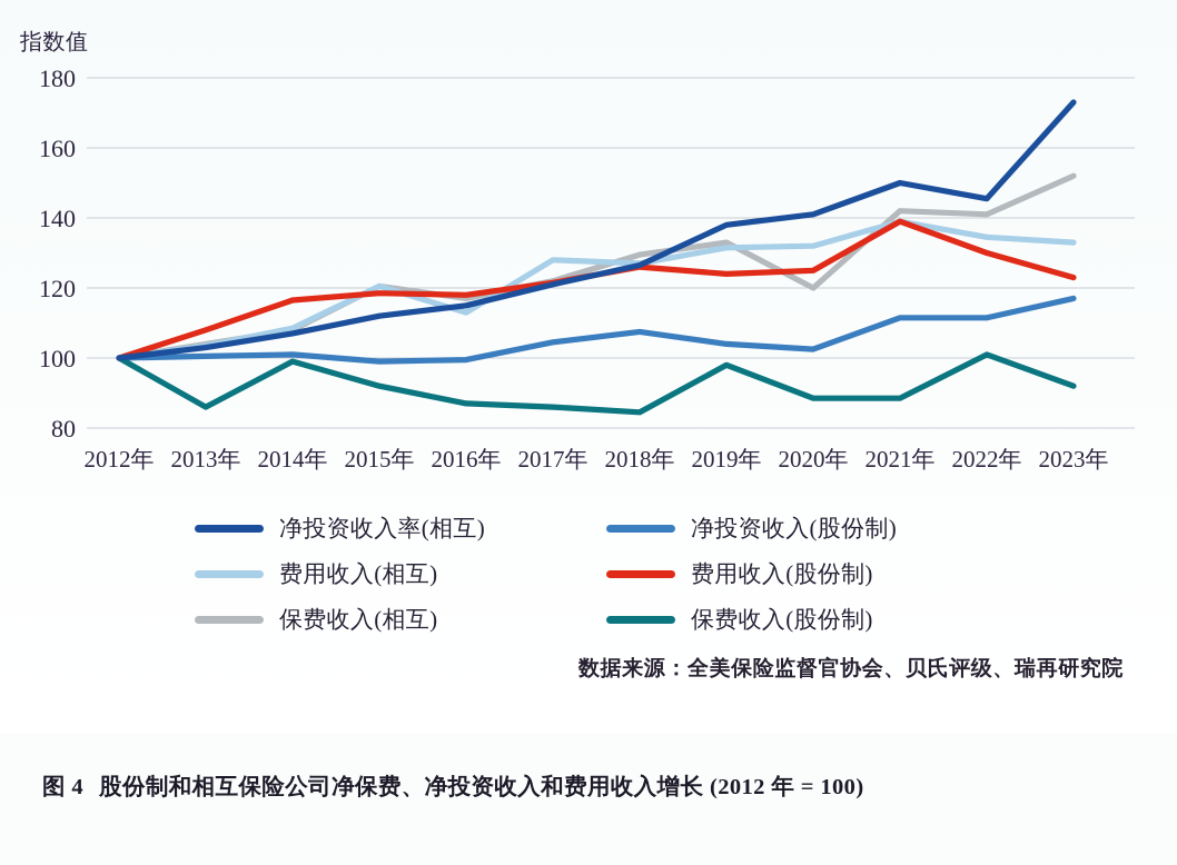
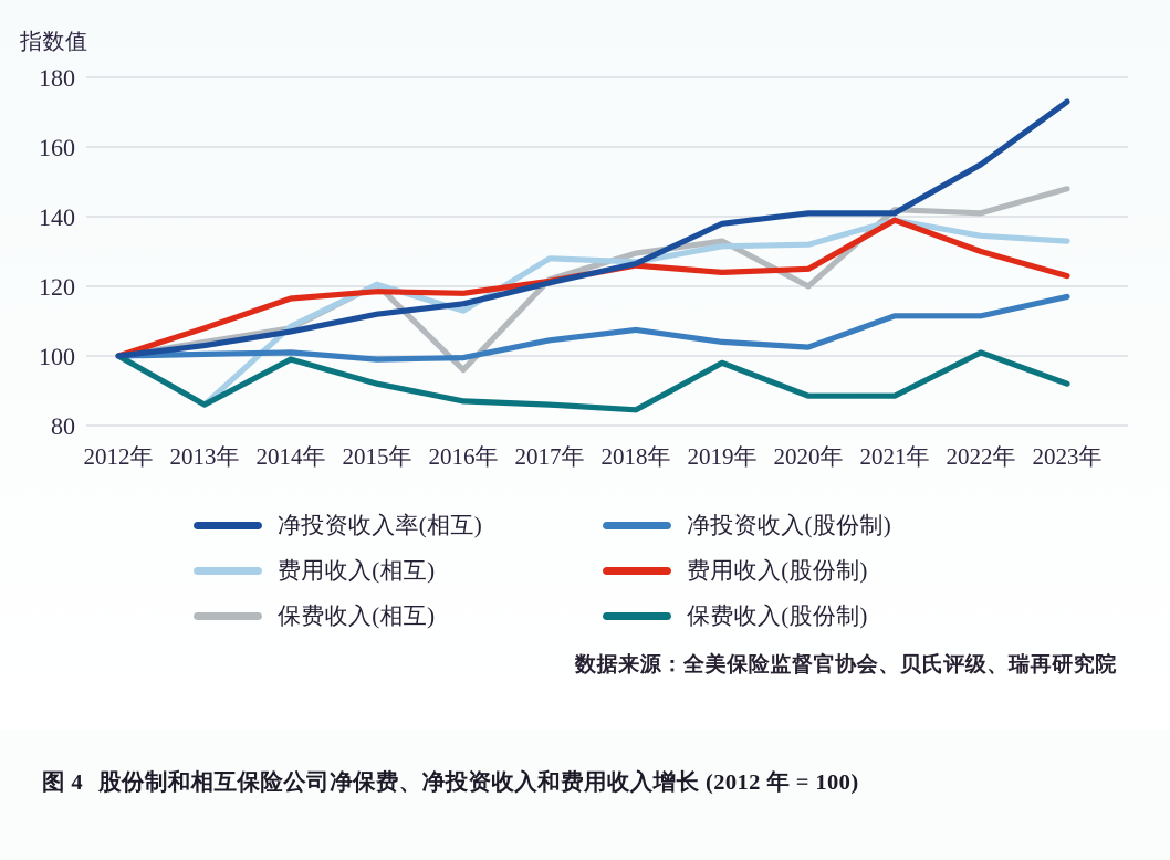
费用收入(相互)/2013年: 104 -> 86
保费收入(相互)/2016年: 117 -> 96
净投资收入率(相互)/2021年: 150 -> 141
净投资收入率(相互)/2022年: 146 -> 155
保费收入(相互)/2023年: 152 -> 148
